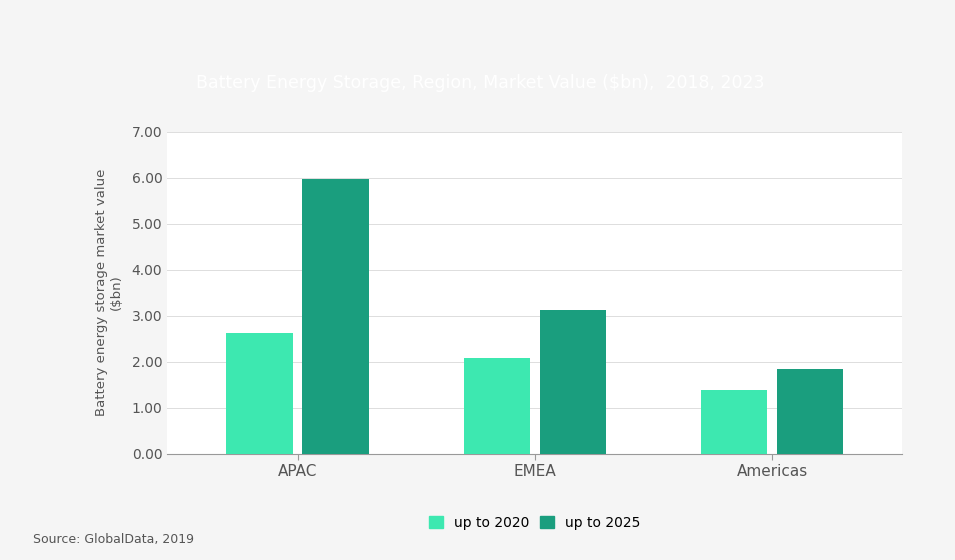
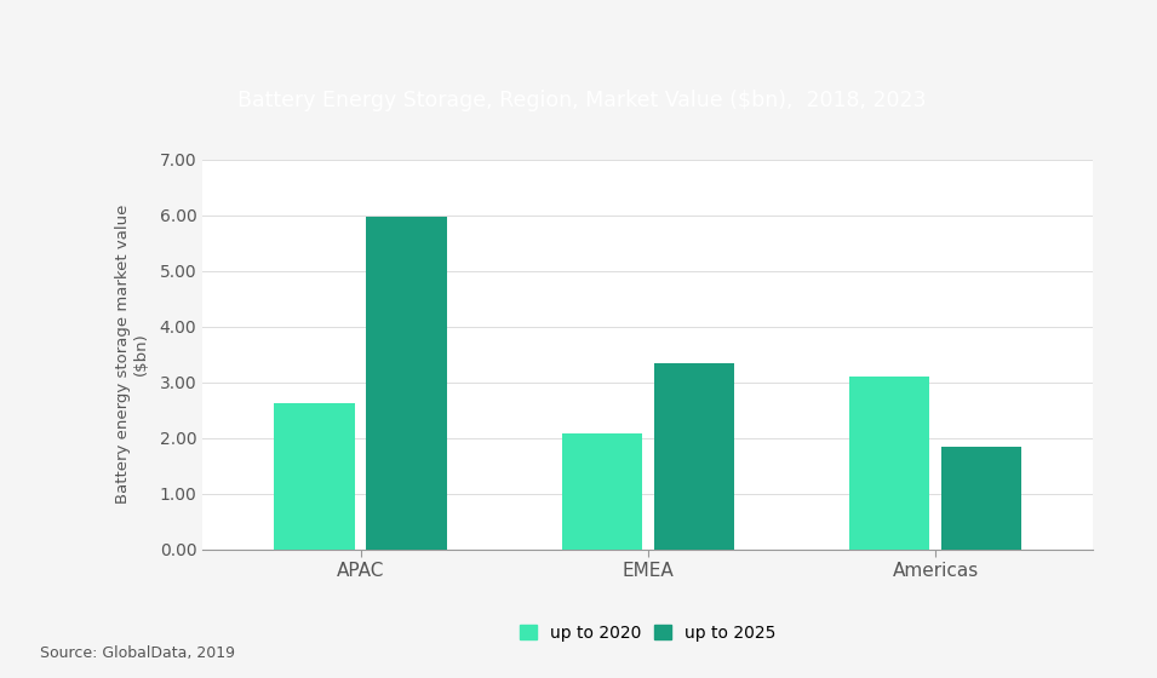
up to 2025/EMEA: 3.12 -> 3.35
up to 2020/Americas: 1.38 -> 3.10
